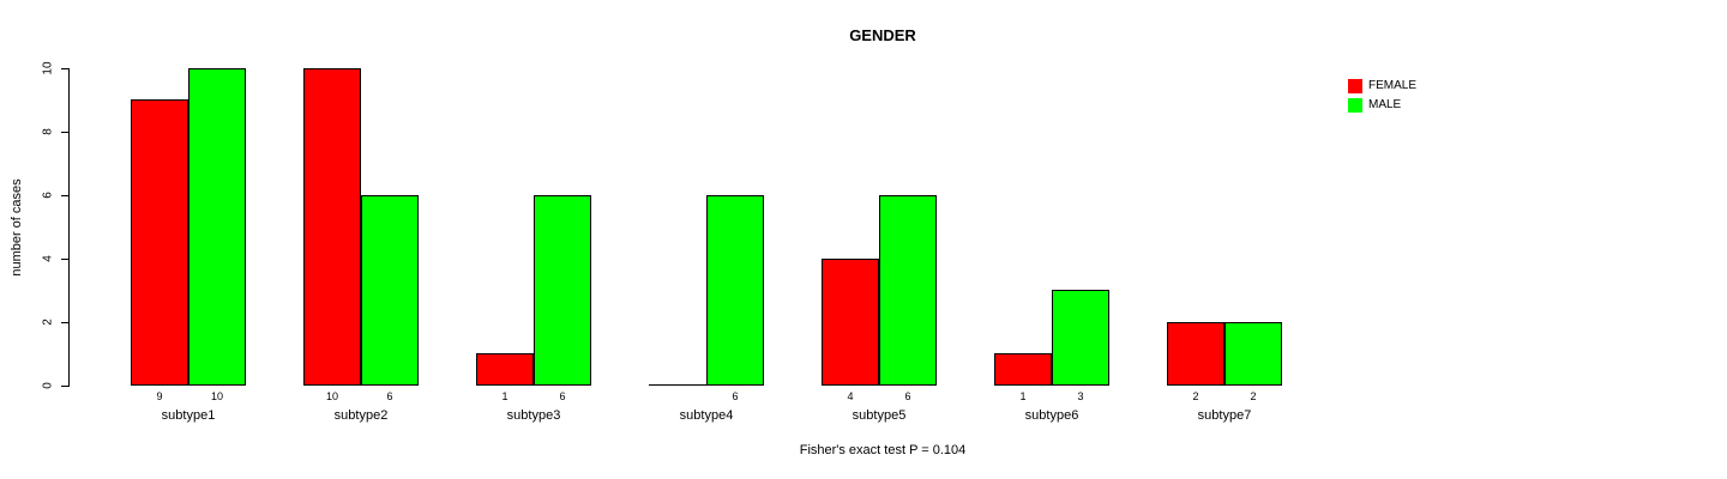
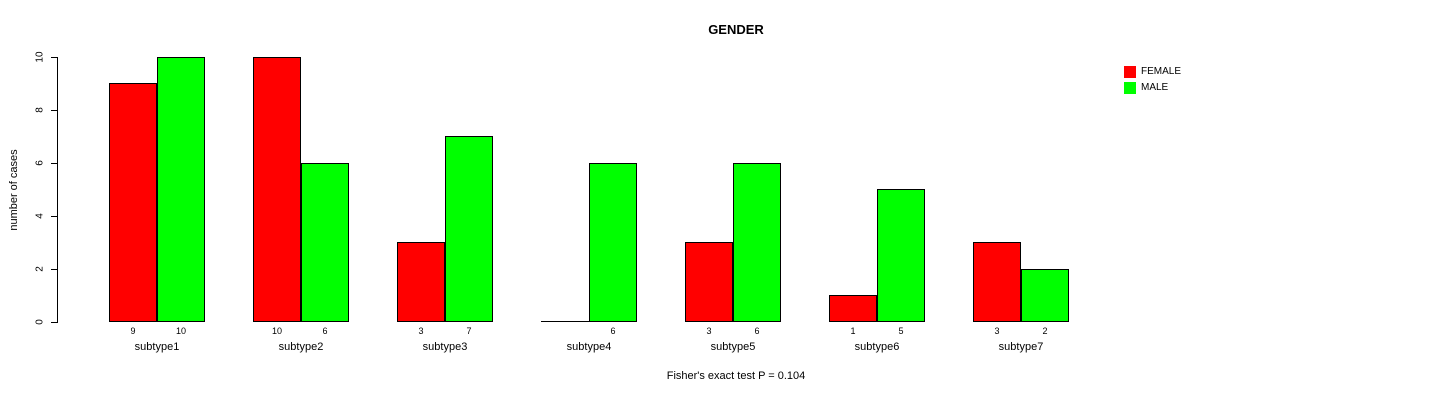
FEMALE/subtype3: 1 -> 3
MALE/subtype3: 6 -> 7
FEMALE/subtype5: 4 -> 3
MALE/subtype6: 3 -> 5
FEMALE/subtype7: 2 -> 3
